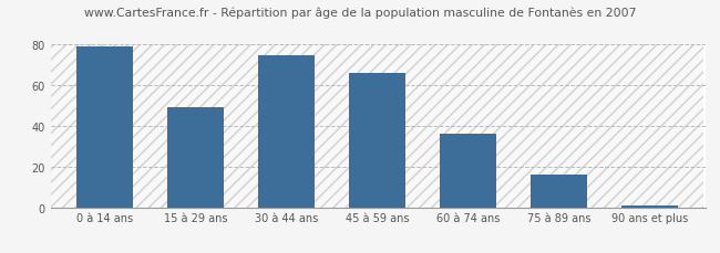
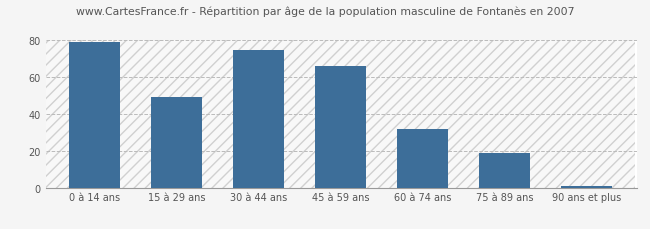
60 à 74 ans: 36 -> 32
75 à 89 ans: 16 -> 19
